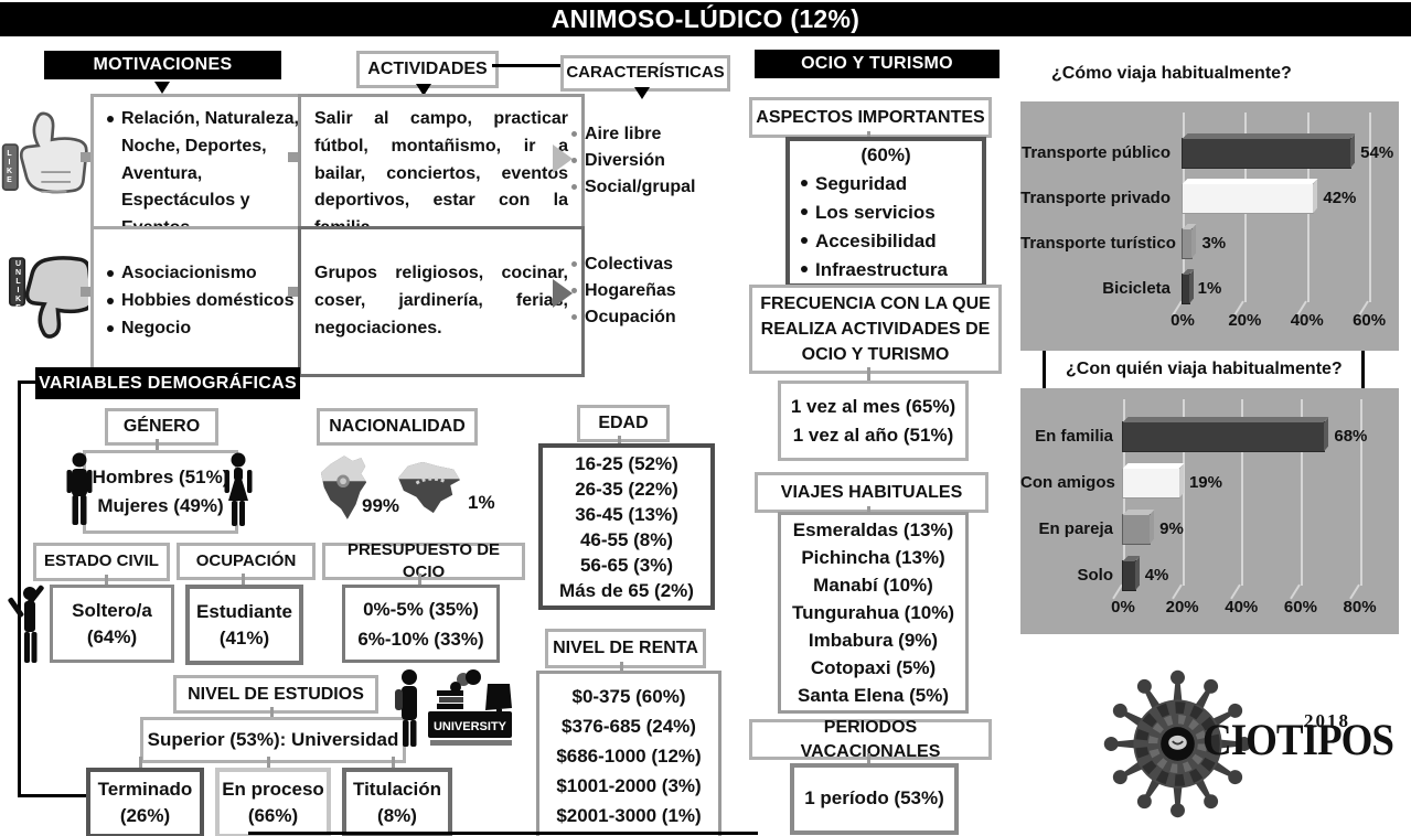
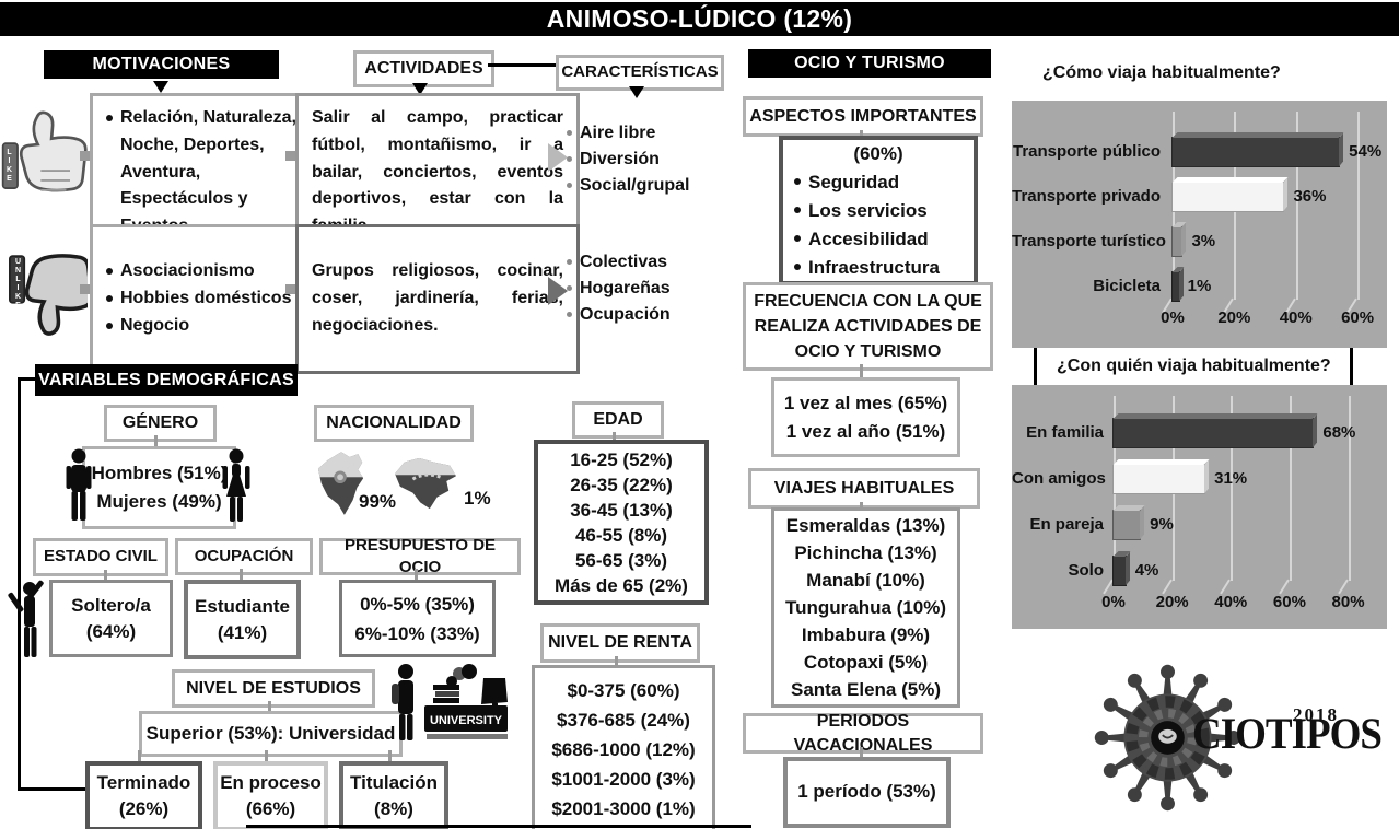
¿Cómo viaja habitualmente?/Transporte privado: 42% -> 36%
¿Con quién viaja habitualmente?/Con amigos: 19% -> 31%
